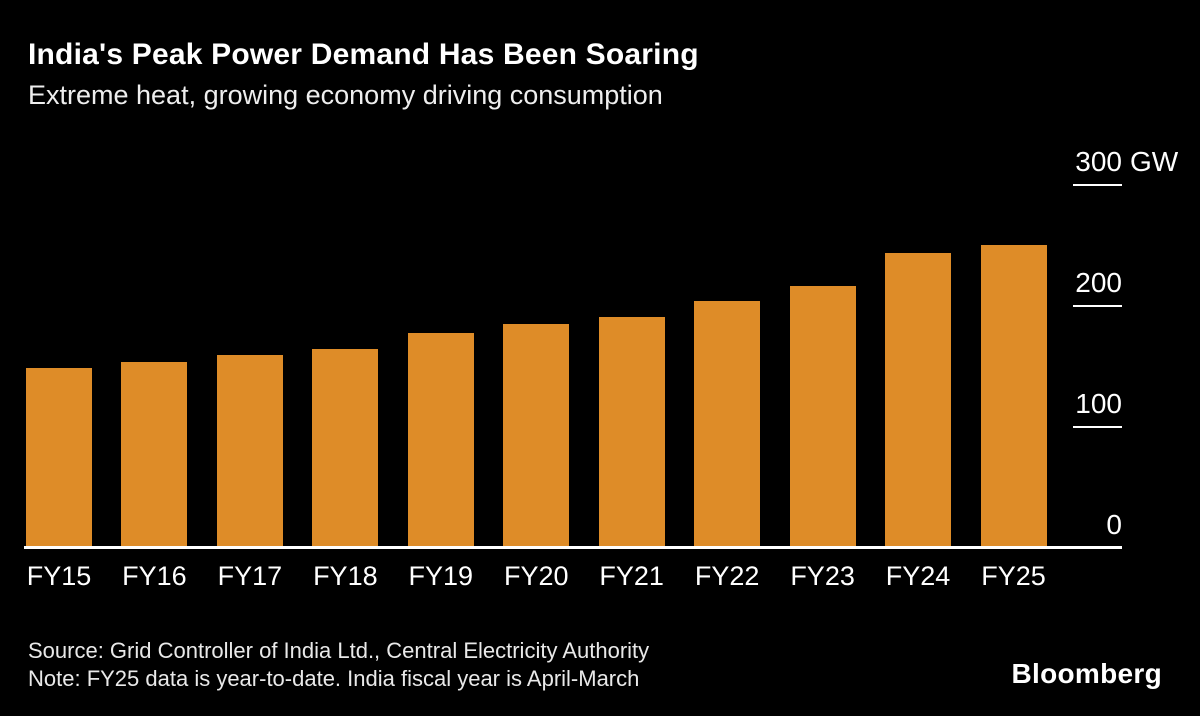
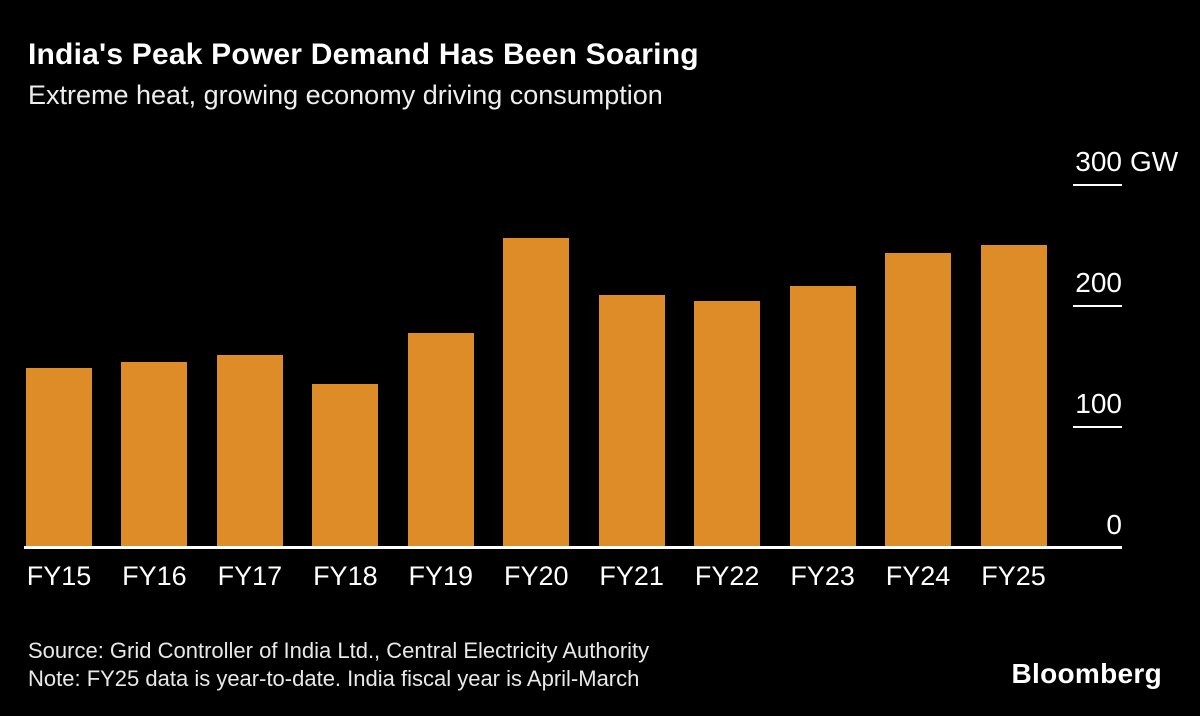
FY18: 164 -> 135
FY20: 184 -> 255
FY21: 190 -> 208
